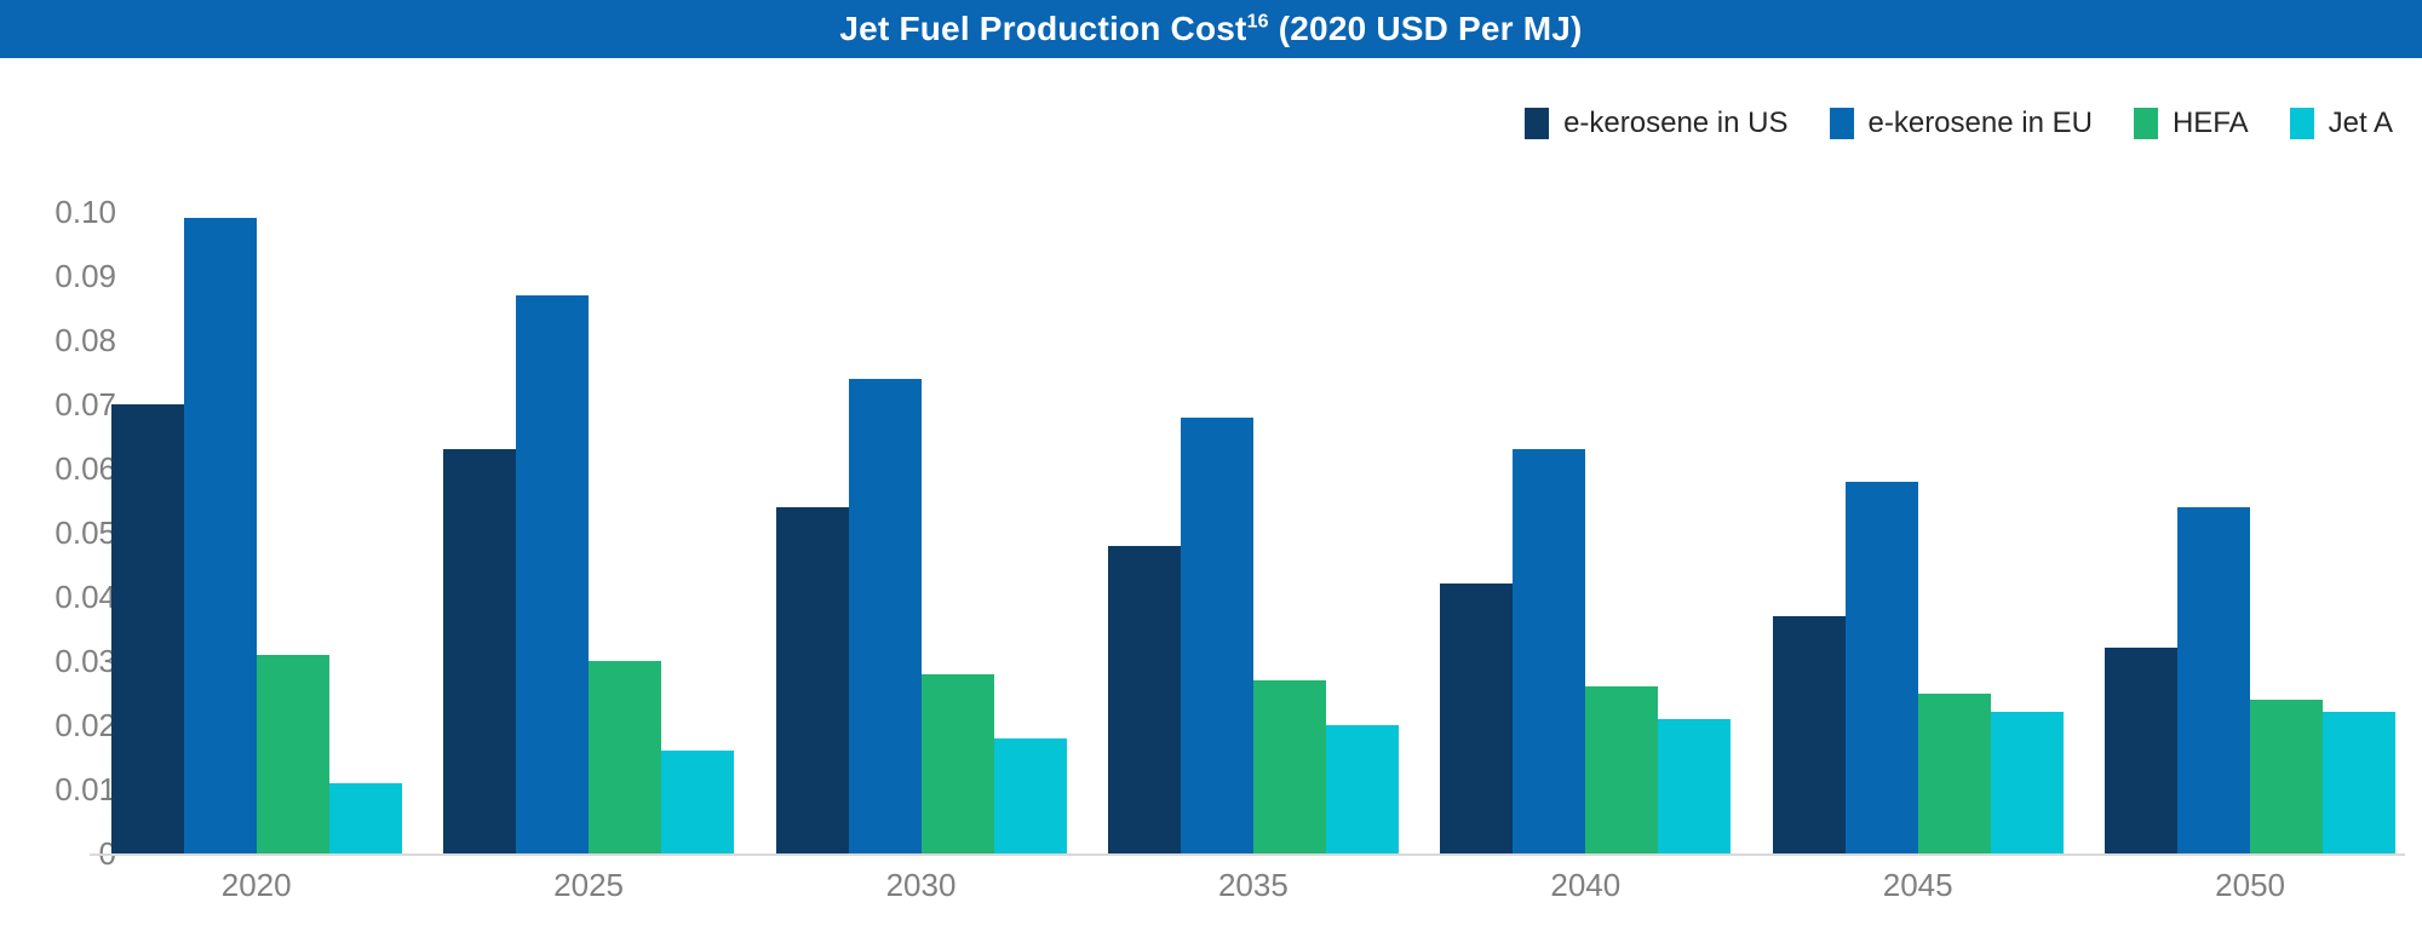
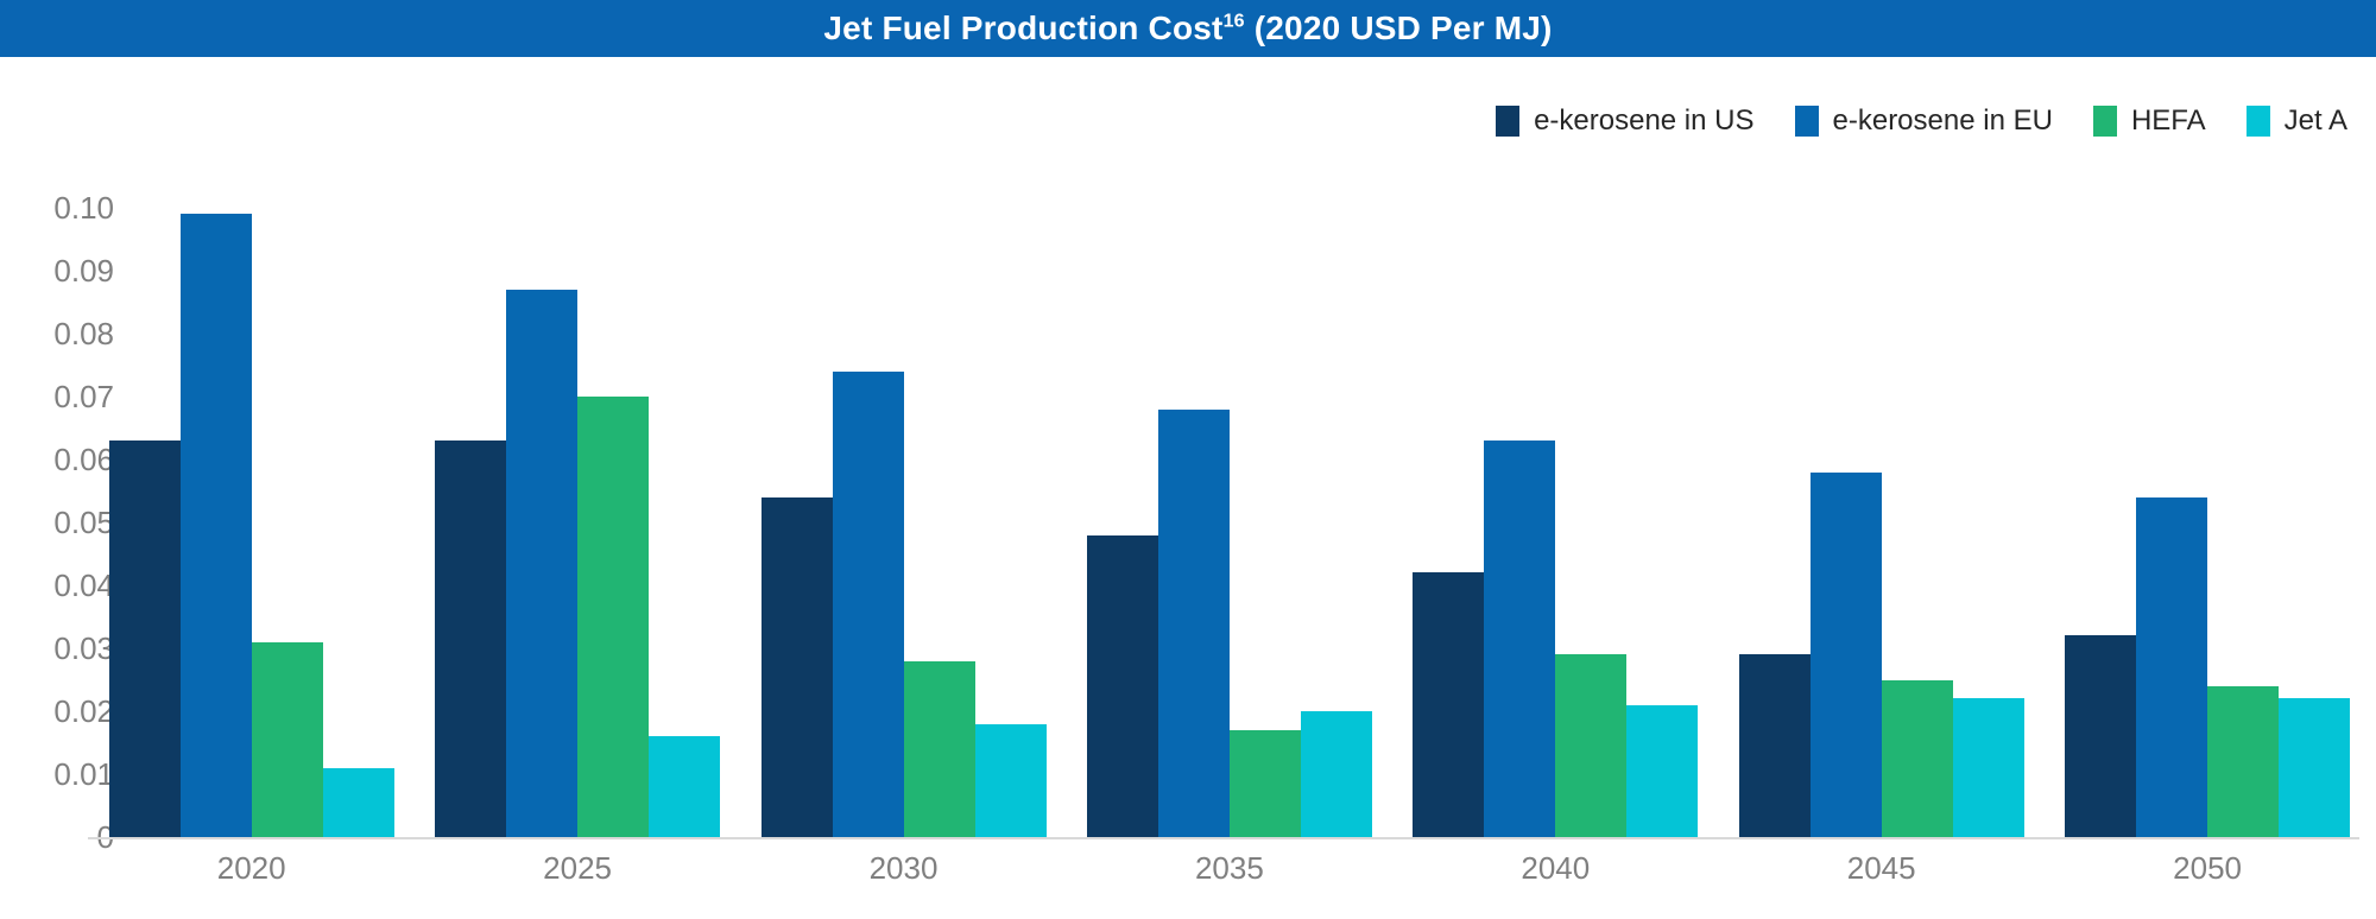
e-kerosene in US/2020: 0.070 -> 0.063
HEFA/2025: 0.030 -> 0.070
HEFA/2035: 0.027 -> 0.017
HEFA/2040: 0.026 -> 0.029
e-kerosene in US/2045: 0.037 -> 0.029
